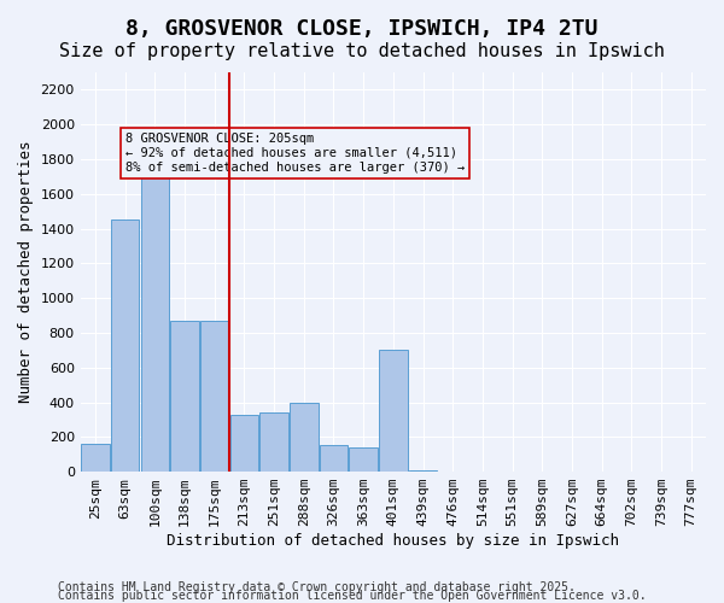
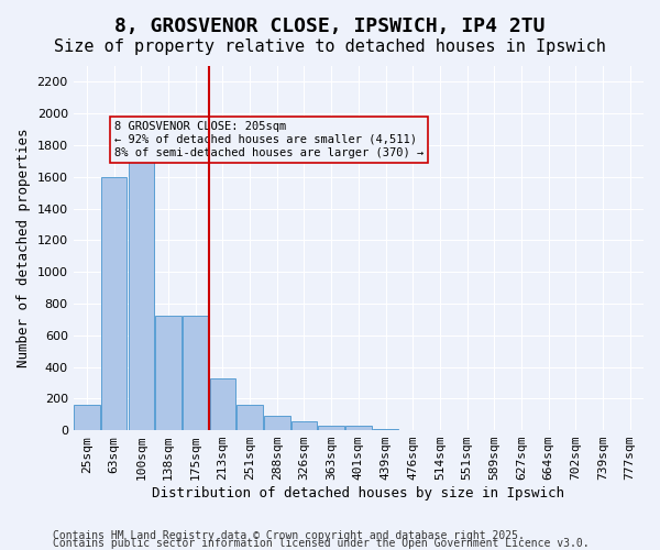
63sqm: 1450 -> 1600
138sqm: 870 -> 720
175sqm: 870 -> 720
251sqm: 340 -> 160
288sqm: 400 -> 90
326sqm: 150 -> 60
363sqm: 140 -> 20
401sqm: 700 -> 20
